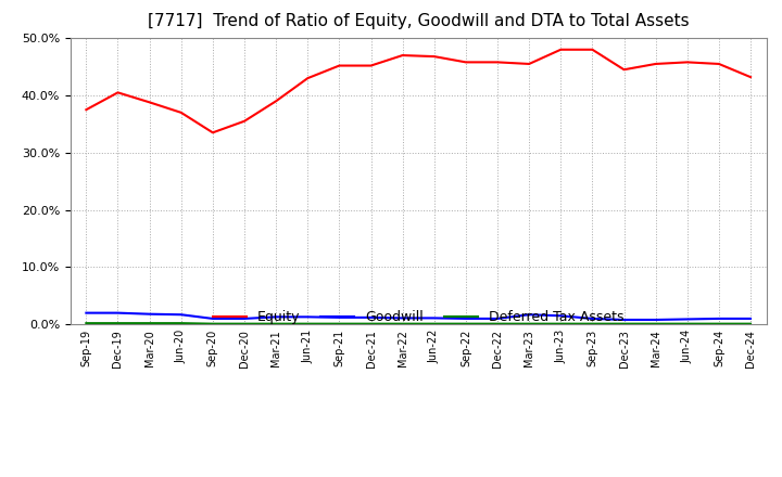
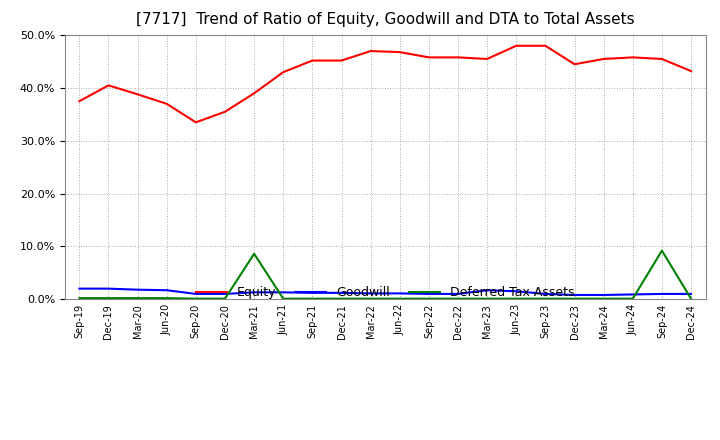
Deferred Tax Assets/Mar-21: 0.1% -> 8.6%
Deferred Tax Assets/Sep-24: 0.1% -> 9.2%
